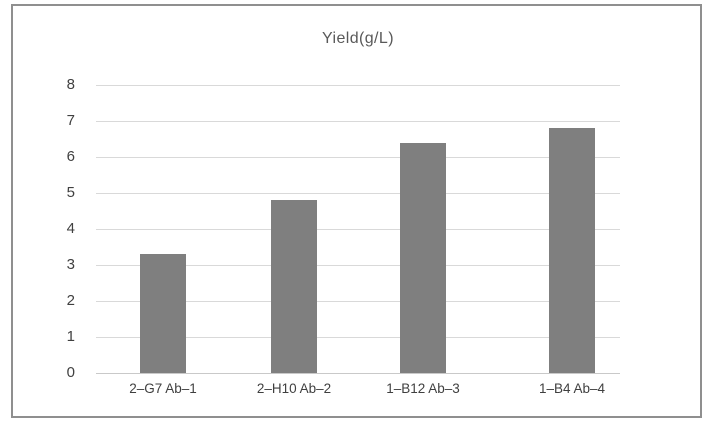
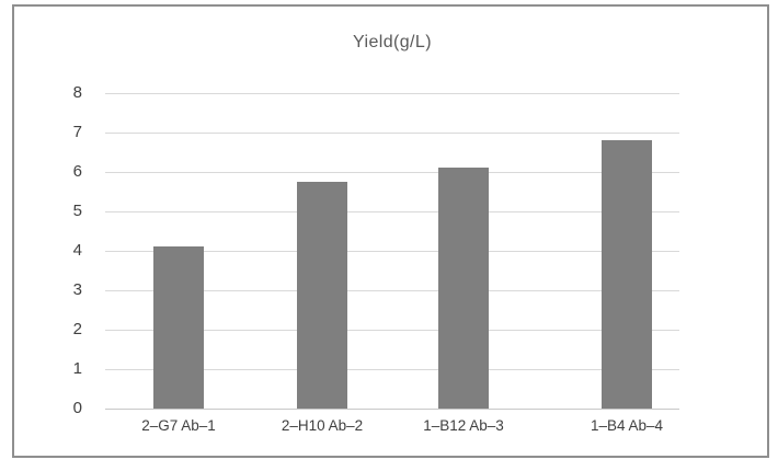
2–G7 Ab–1: 3.3 -> 4.1
2–H10 Ab–2: 4.8 -> 5.8
1–B12 Ab–3: 6.4 -> 6.1
